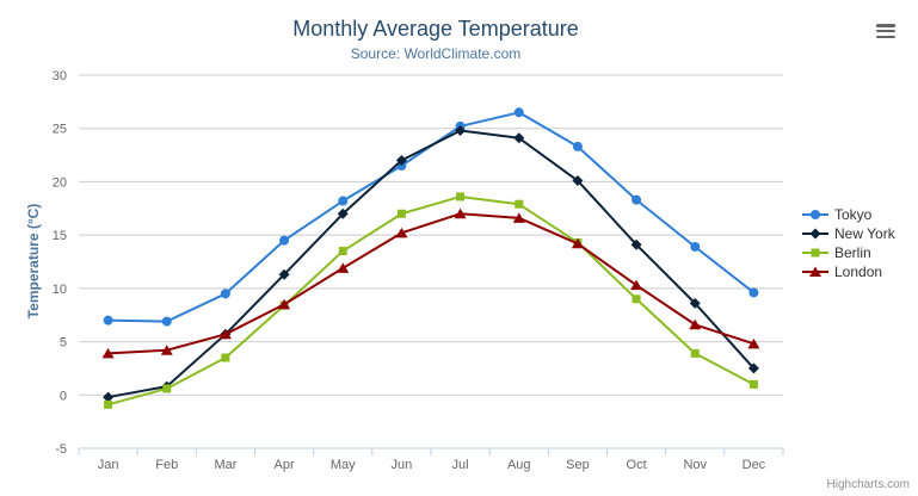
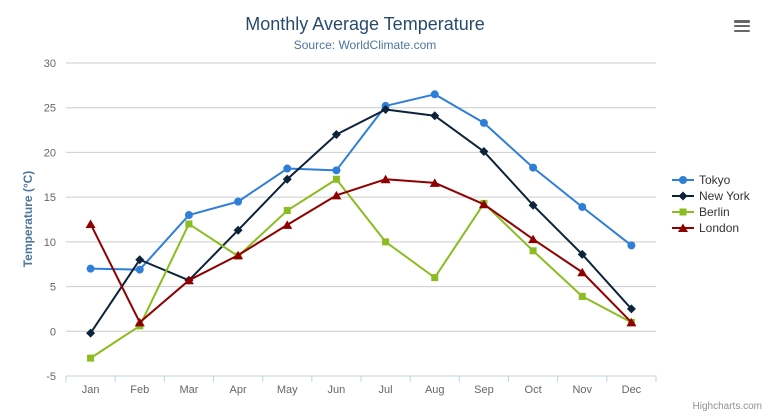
Berlin/Jan: -1 -> -3
London/Jan: 4 -> 12
New York/Feb: 1 -> 8
London/Feb: 4 -> 1
Tokyo/Mar: 10 -> 13
Berlin/Mar: 4 -> 12
Tokyo/Jun: 22 -> 18
Berlin/Jul: 19 -> 10
Berlin/Aug: 18 -> 6
London/Dec: 5 -> 1
